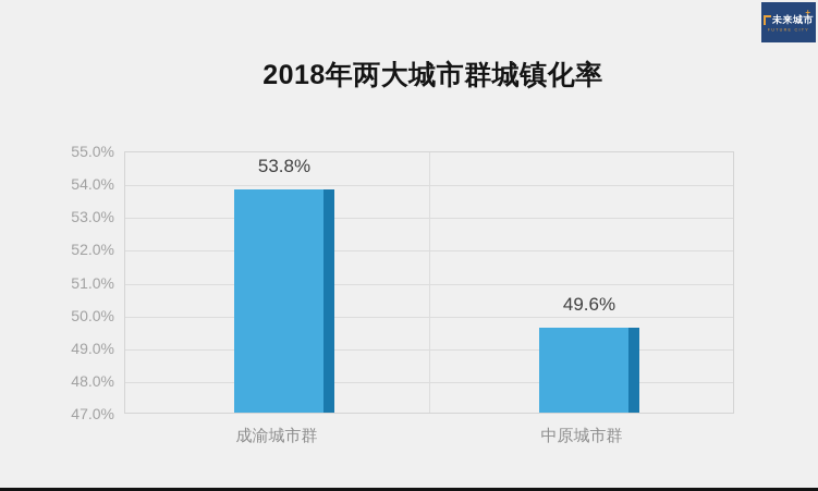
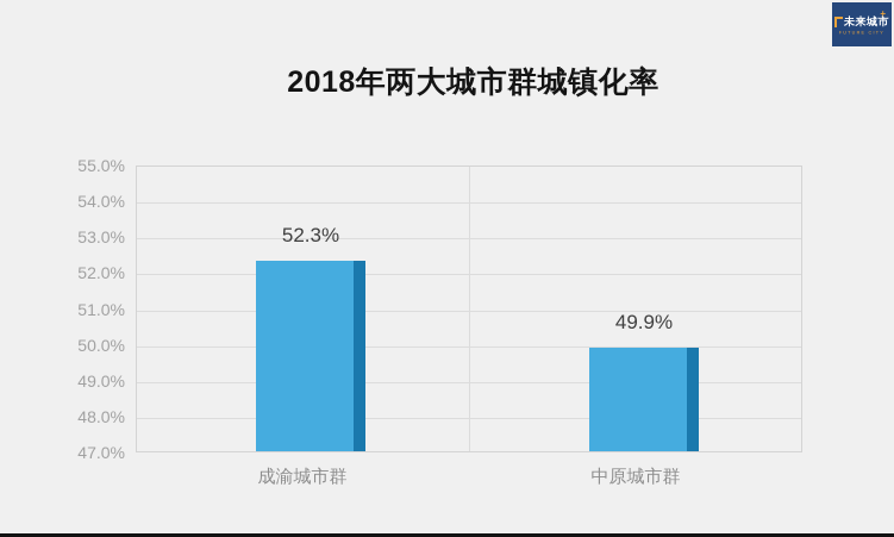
成渝城市群: 53.8% -> 52.3%
中原城市群: 49.6% -> 49.9%
